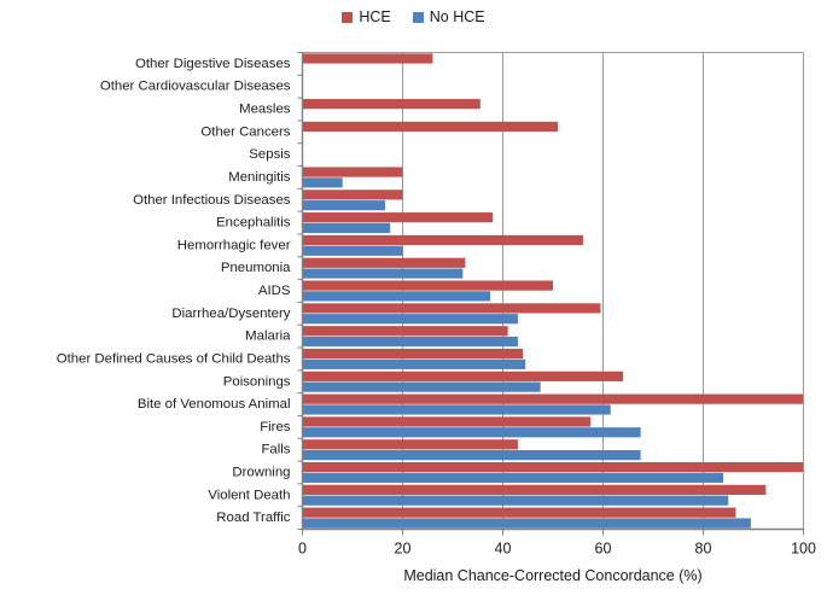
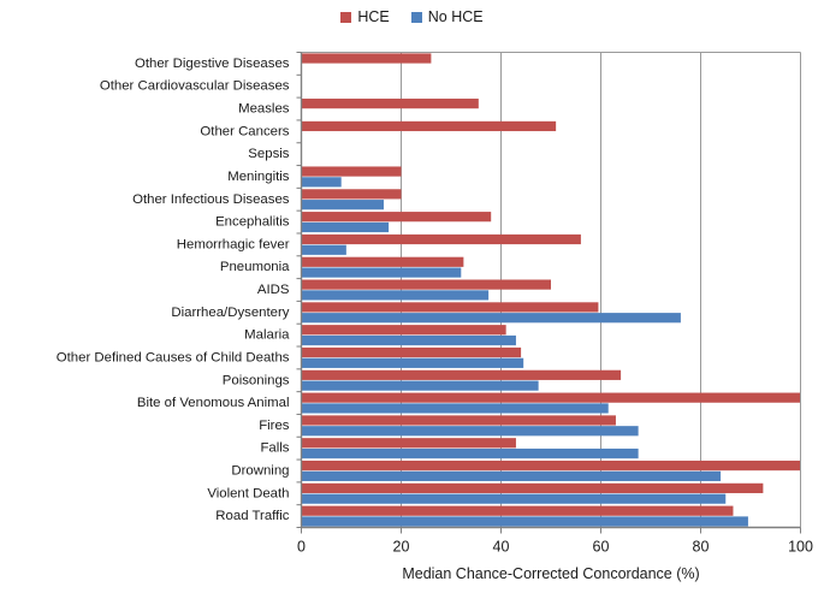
No HCE/Hemorrhagic fever: 20 -> 9
No HCE/Diarrhea/Dysentery: 43 -> 76
HCE/Fires: 58 -> 63
